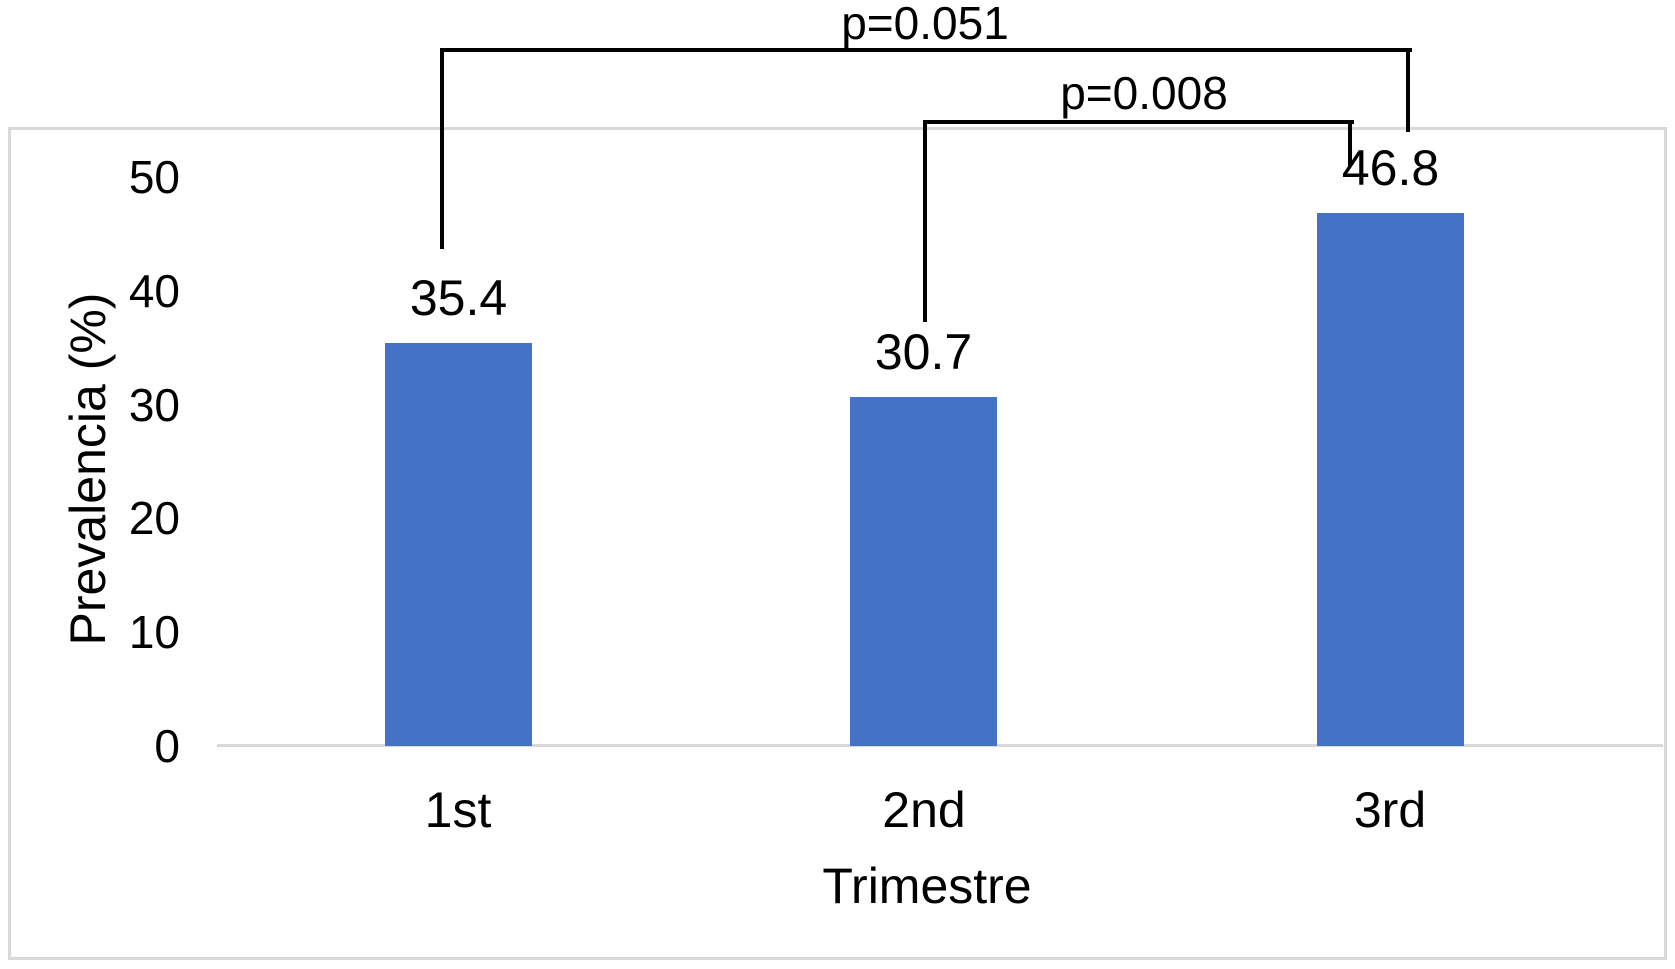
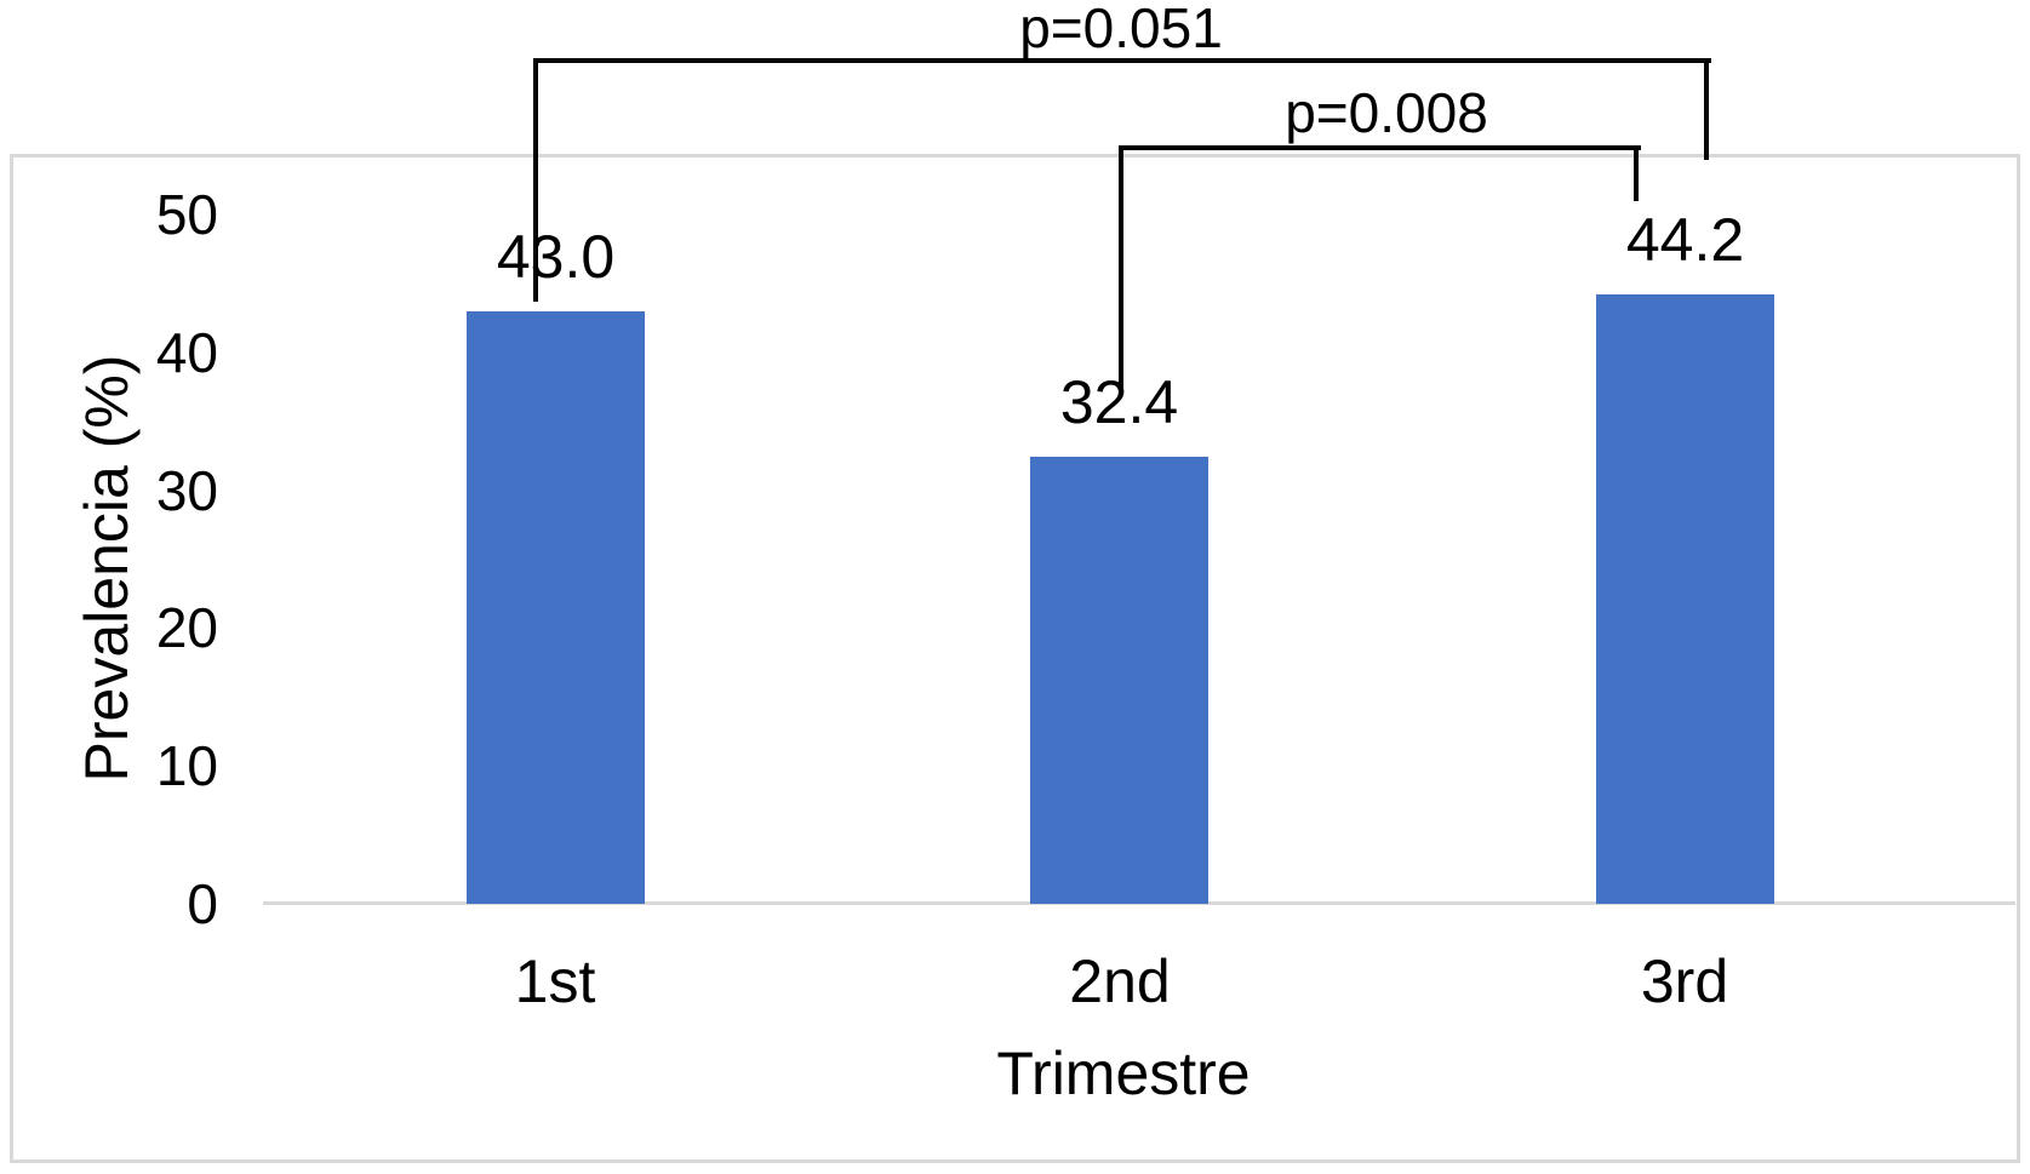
1st: 35.4 -> 43.0
2nd: 30.7 -> 32.4
3rd: 46.8 -> 44.2
